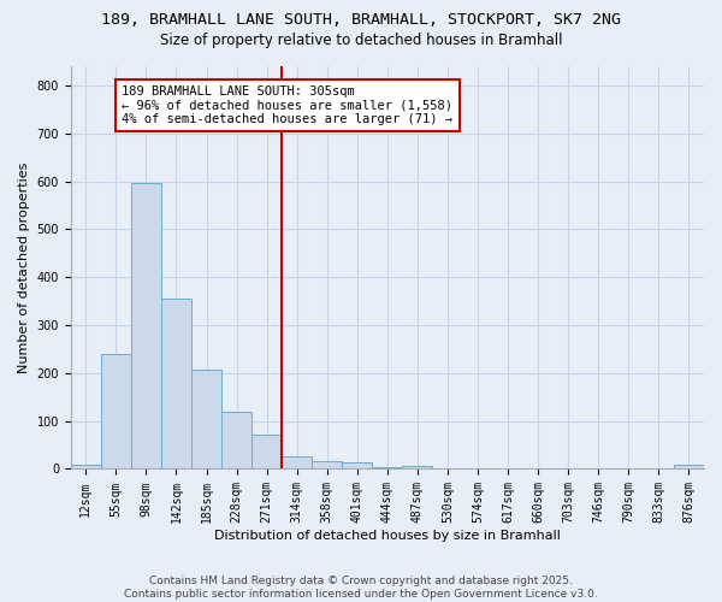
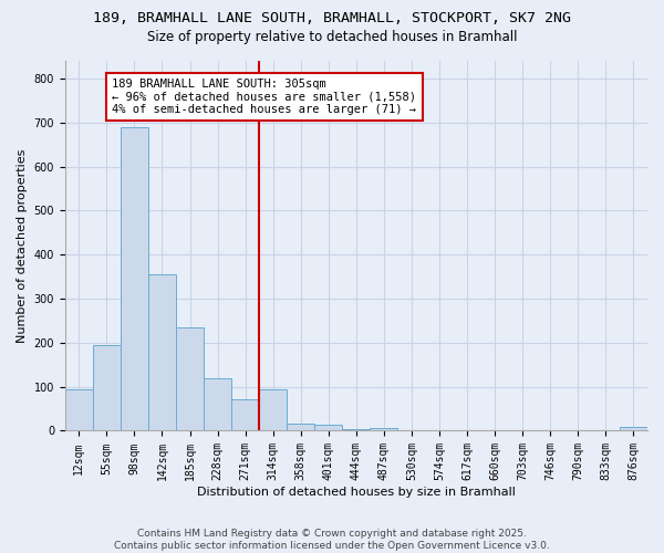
12sqm: 8 -> 95
55sqm: 240 -> 195
98sqm: 597 -> 690
185sqm: 207 -> 235
314sqm: 27 -> 95
